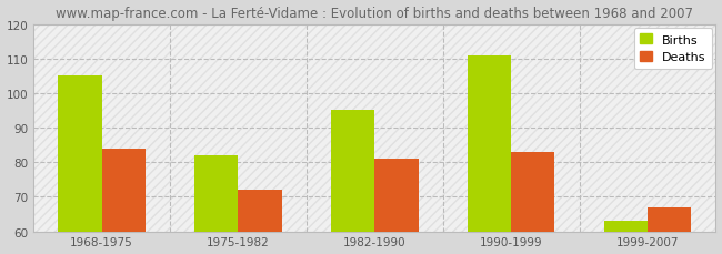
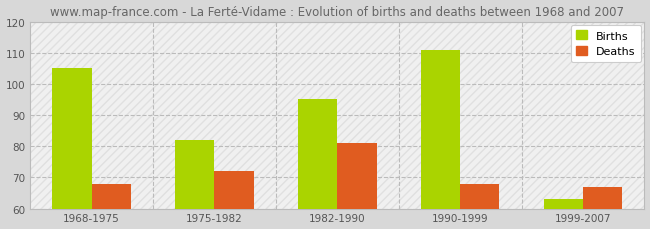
Deaths/1968-1975: 84 -> 68
Deaths/1990-1999: 83 -> 68
